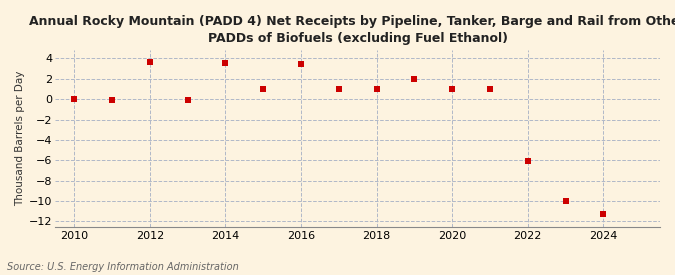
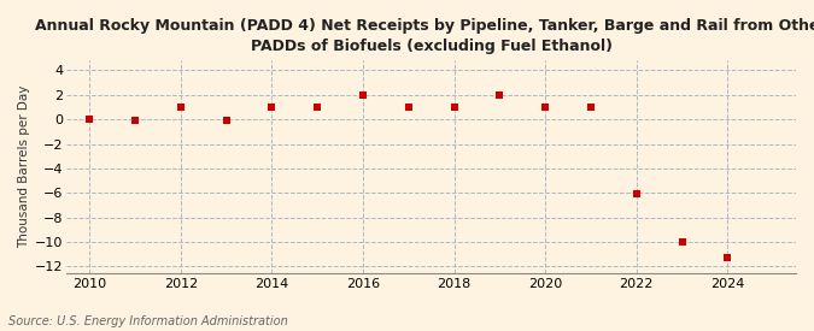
2012: 3.7 -> 1.0
2014: 3.6 -> 1.0
2016: 3.5 -> 2.0
